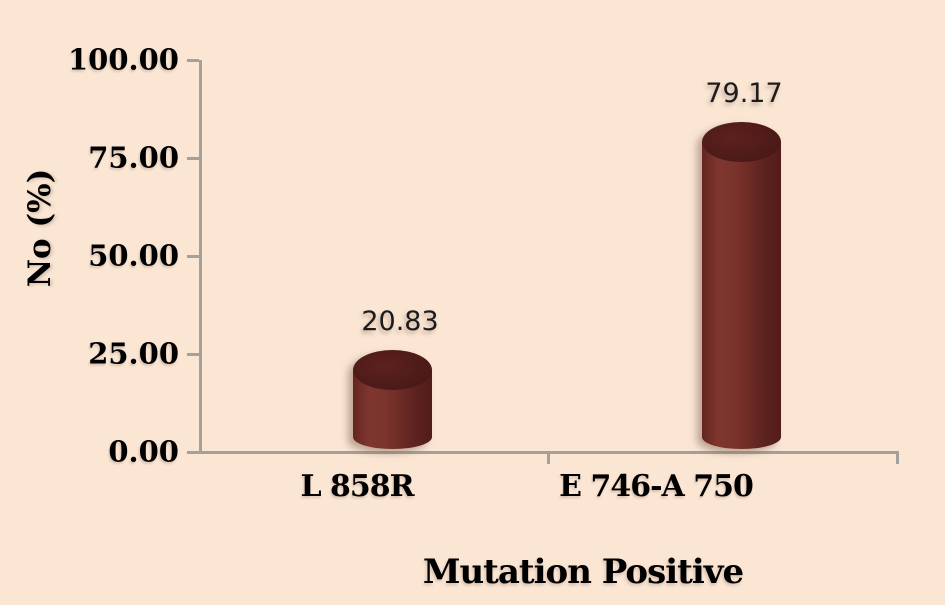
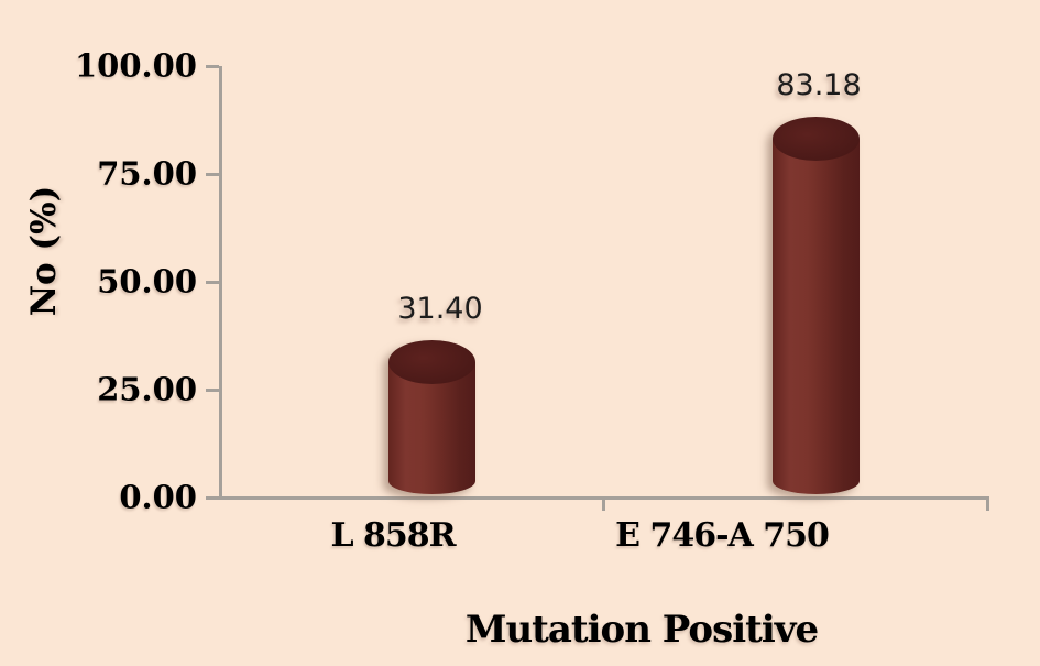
L 858R: 20.83 -> 31.40
E 746-A 750: 79.17 -> 83.18
